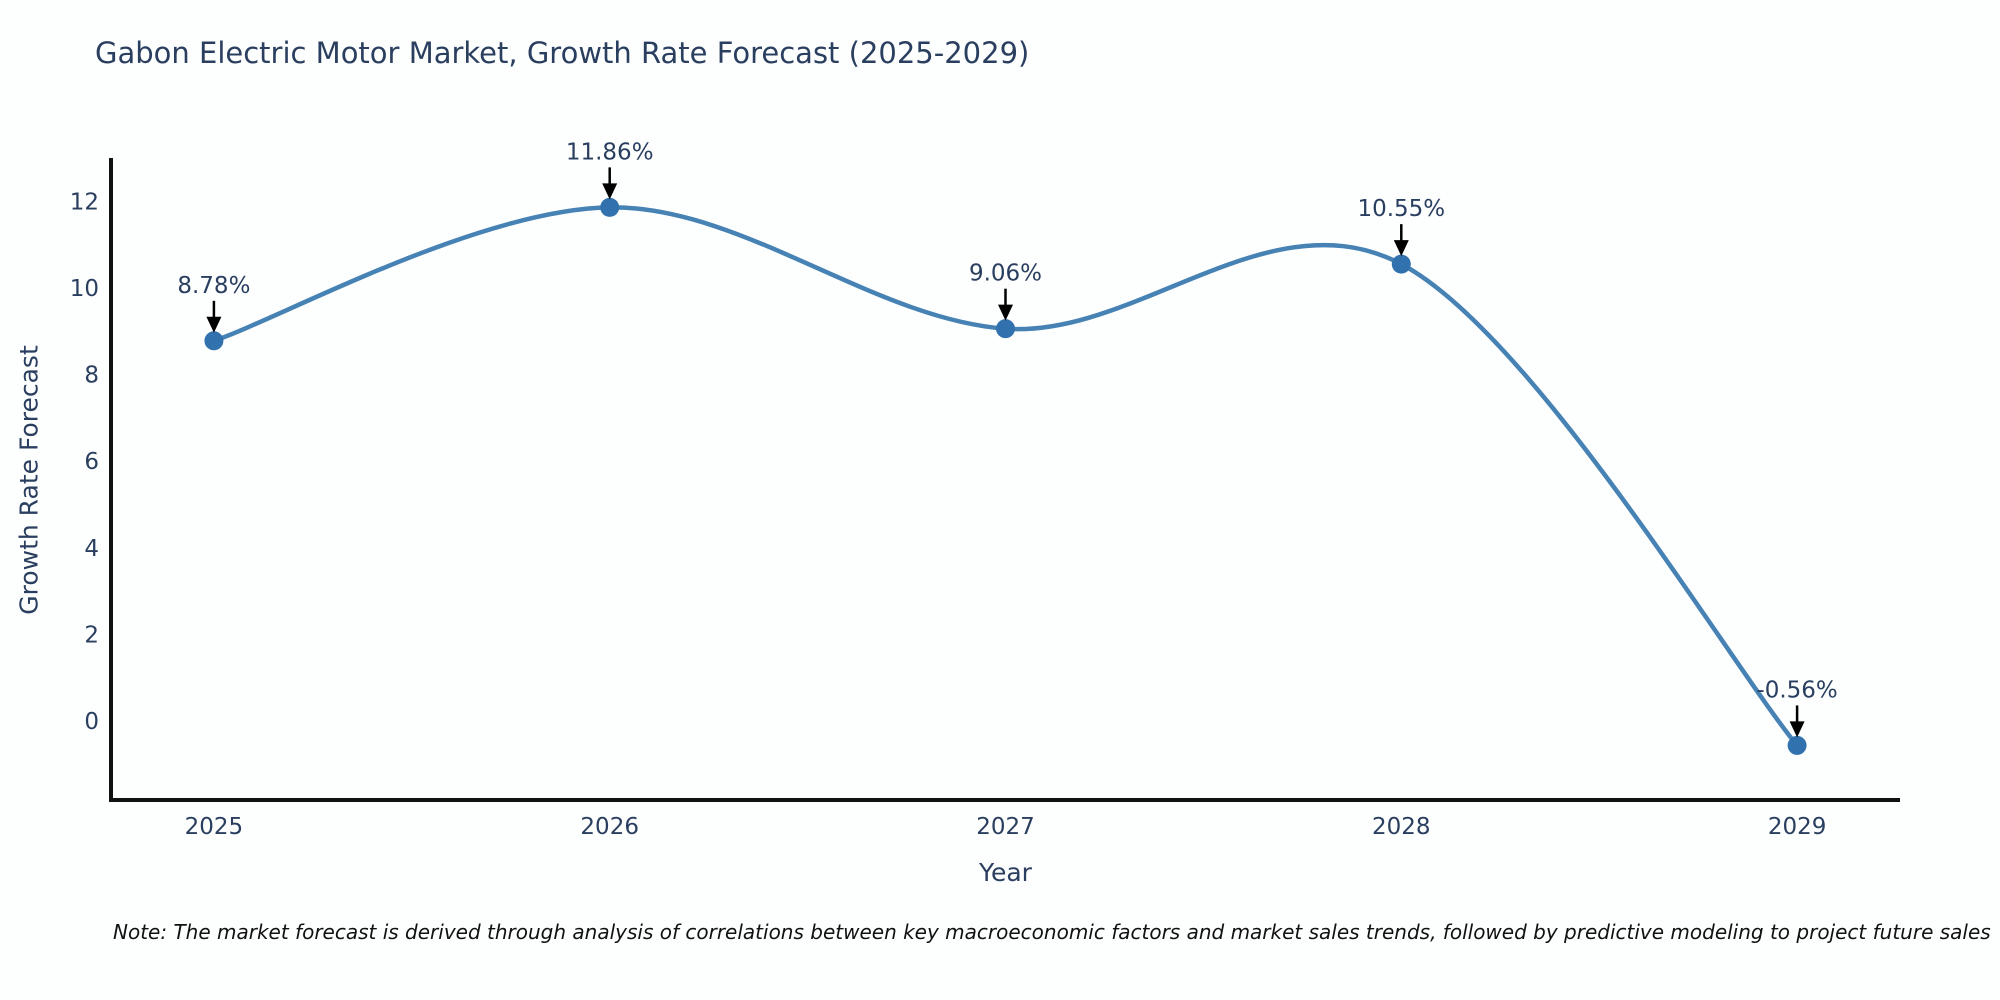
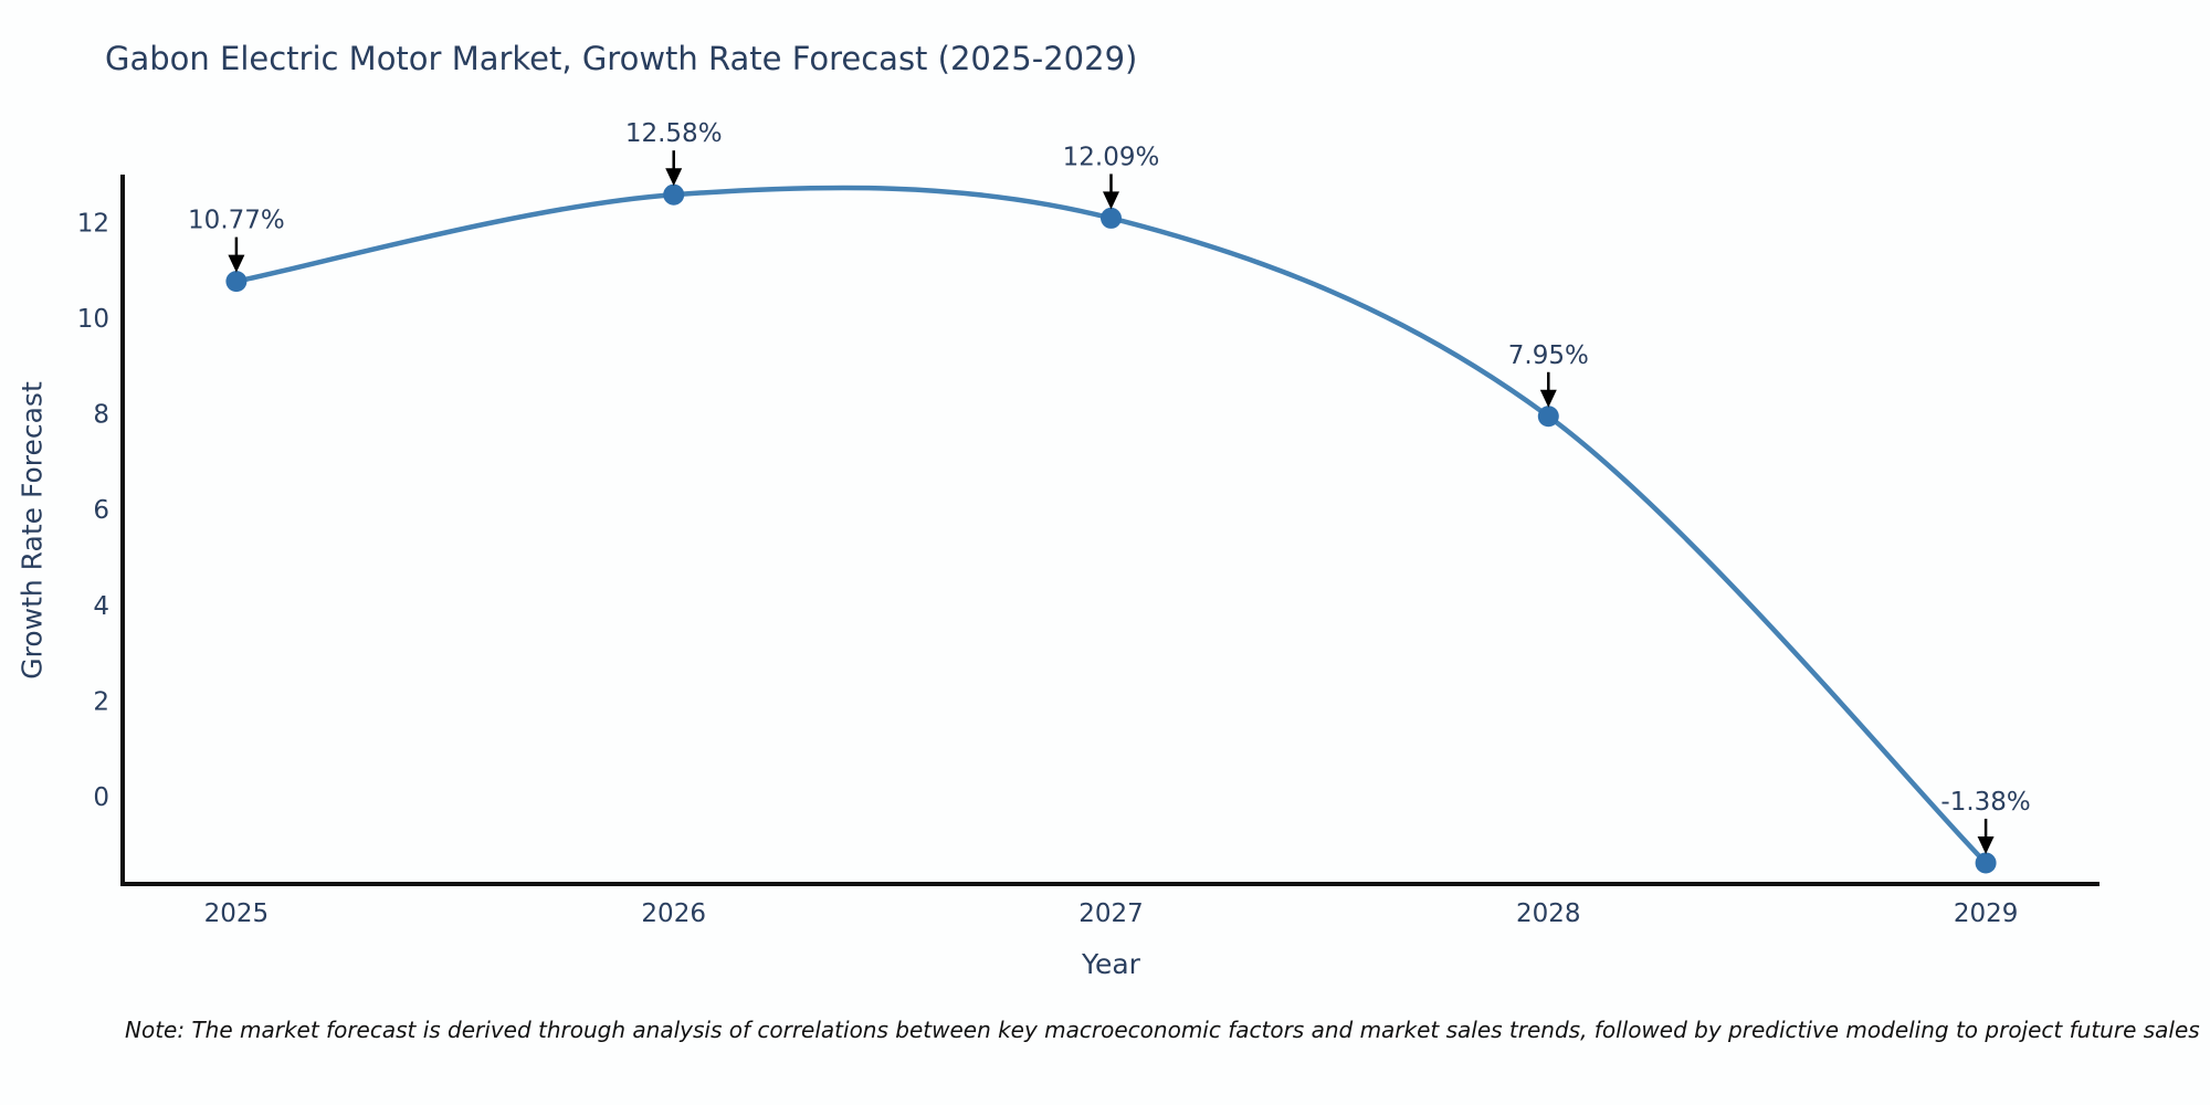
2025: 8.78% -> 10.77%
2026: 11.86% -> 12.58%
2027: 9.06% -> 12.09%
2028: 10.55% -> 7.95%
2029: -0.56% -> -1.38%
